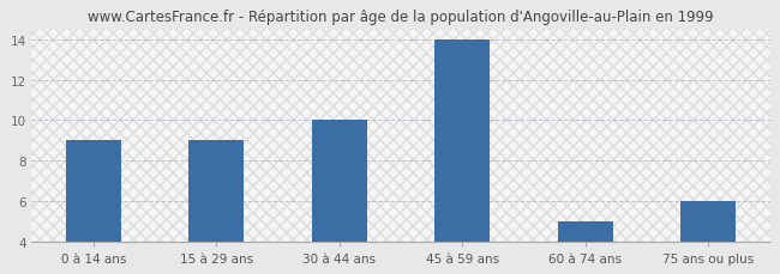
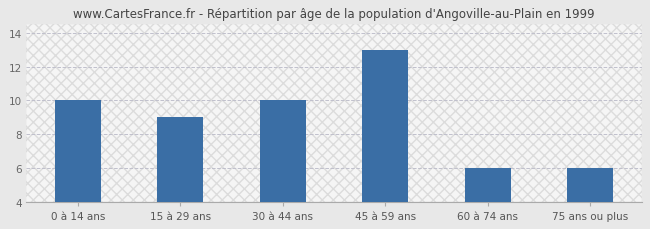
0 à 14 ans: 9 -> 10
45 à 59 ans: 14 -> 13
60 à 74 ans: 5 -> 6
